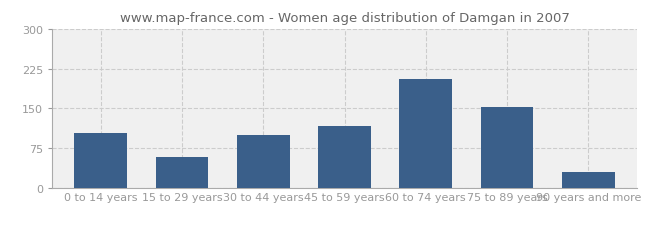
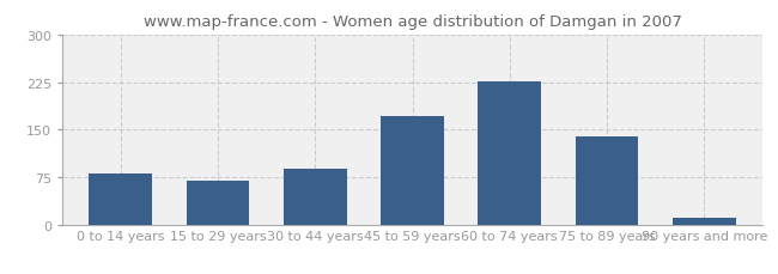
0 to 14 years: 104 -> 80
15 to 29 years: 58 -> 70
30 to 44 years: 100 -> 88
45 to 59 years: 116 -> 172
60 to 74 years: 206 -> 226
75 to 89 years: 152 -> 140
90 years and more: 30 -> 10
